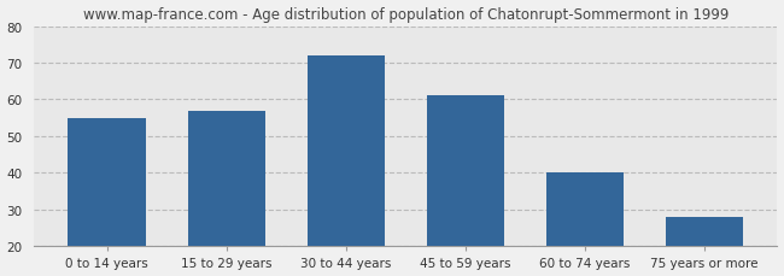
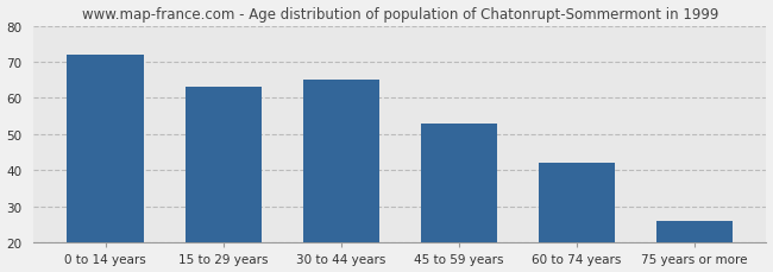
0 to 14 years: 55 -> 72
15 to 29 years: 57 -> 63
30 to 44 years: 72 -> 65
45 to 59 years: 61 -> 53
60 to 74 years: 40 -> 42
75 years or more: 28 -> 26
